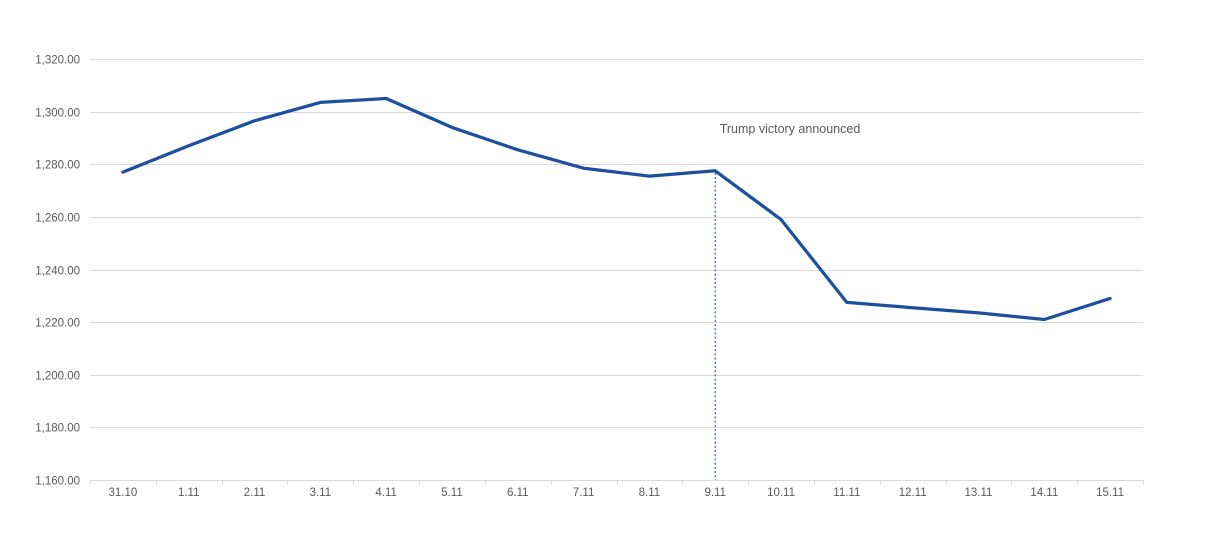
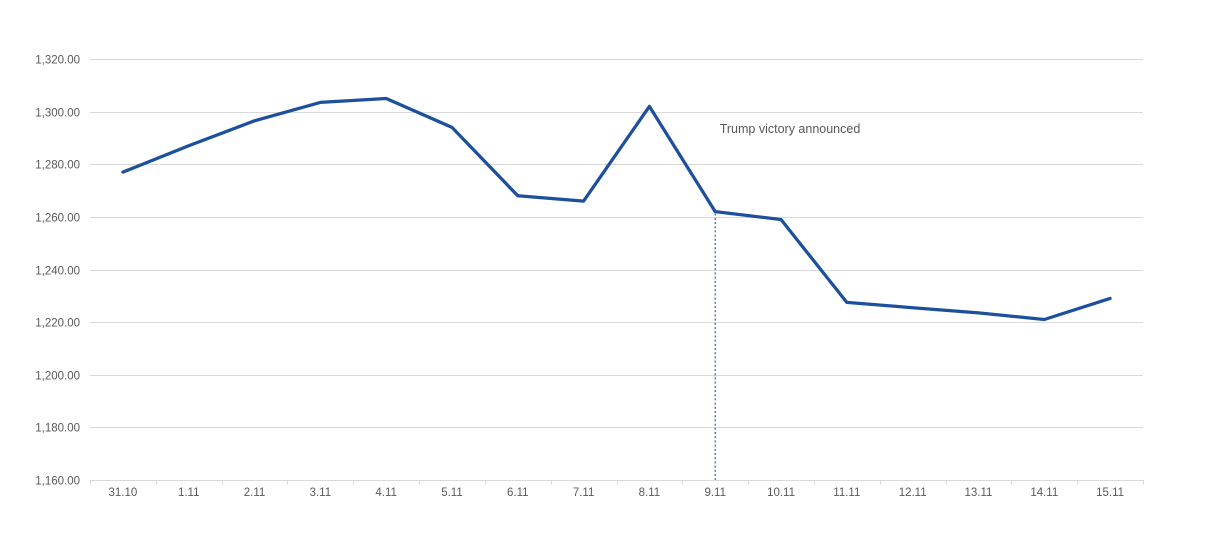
6.11: 1286 -> 1268
7.11: 1278 -> 1266
8.11: 1276 -> 1302
9.11: 1278 -> 1262
